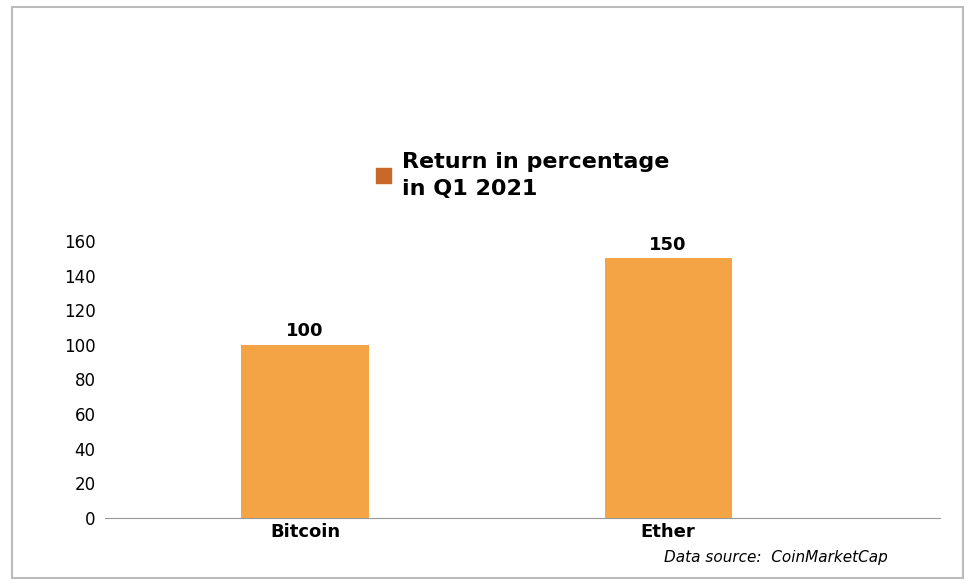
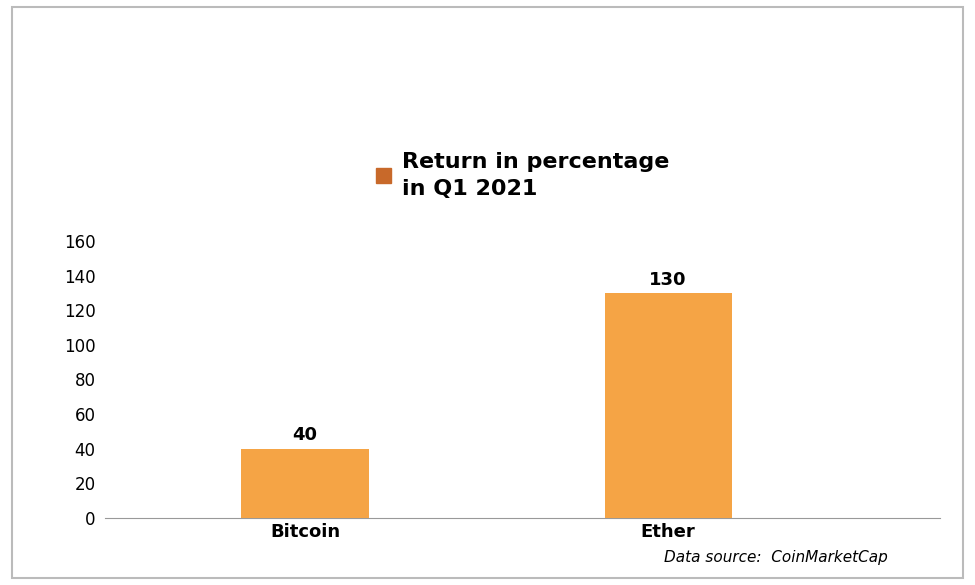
Bitcoin: 100 -> 40
Ether: 150 -> 130
